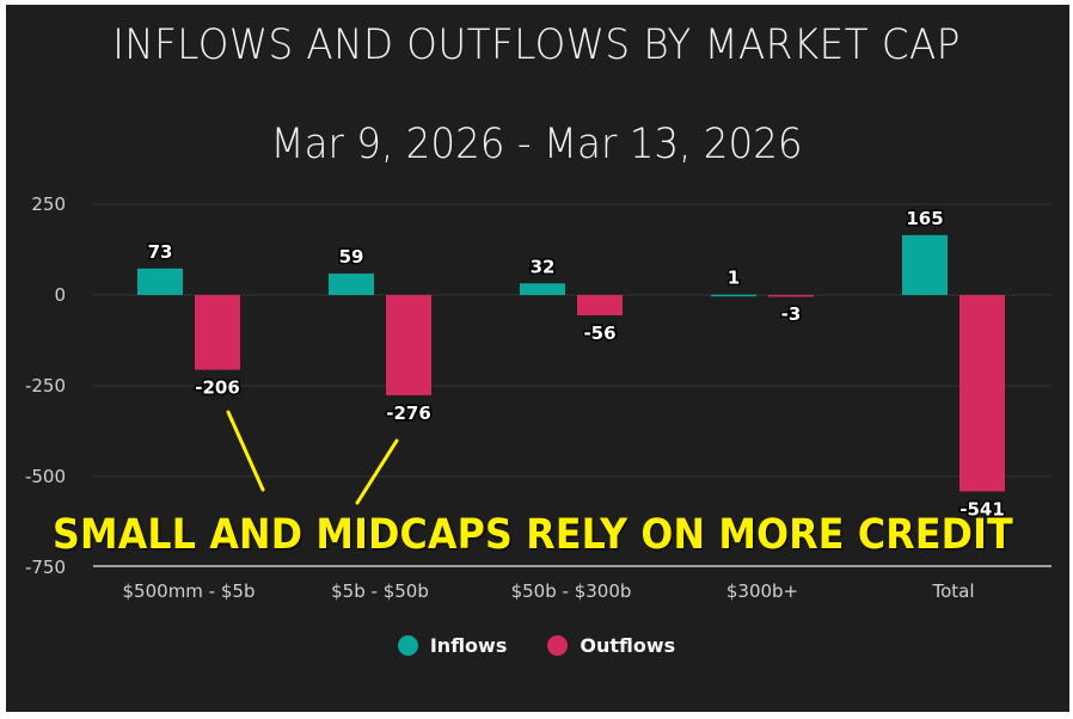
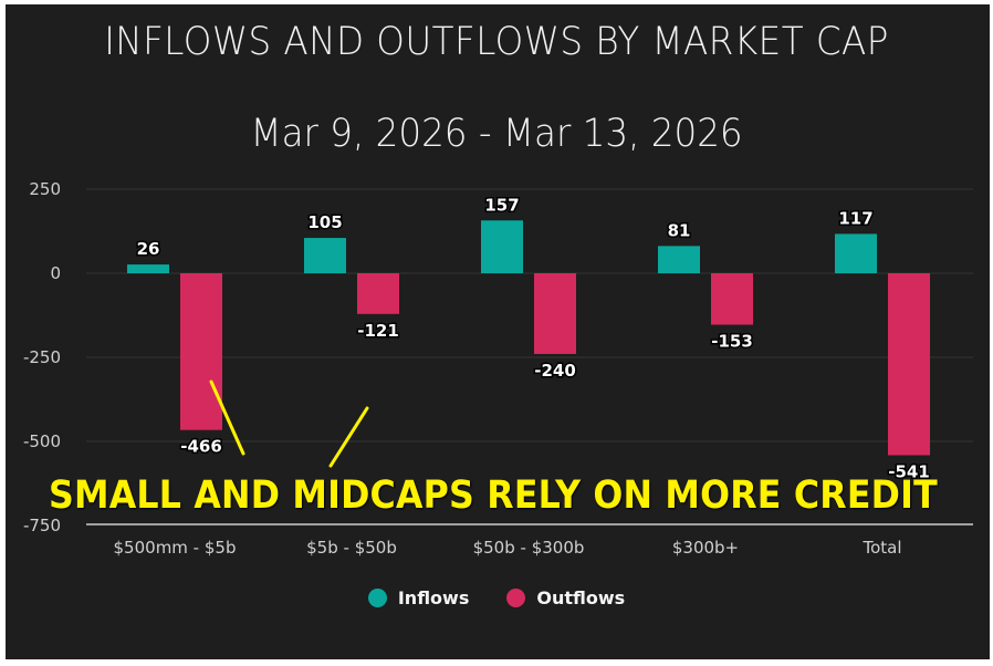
Inflows/$500mm - $5b: 73 -> 26
Outflows/$500mm - $5b: -206 -> -466
Inflows/$5b - $50b: 59 -> 105
Outflows/$5b - $50b: -276 -> -121
Inflows/$50b - $300b: 32 -> 157
Outflows/$50b - $300b: -56 -> -240
Inflows/$300b+: 1 -> 81
Outflows/$300b+: -3 -> -153
Inflows/Total: 165 -> 117
